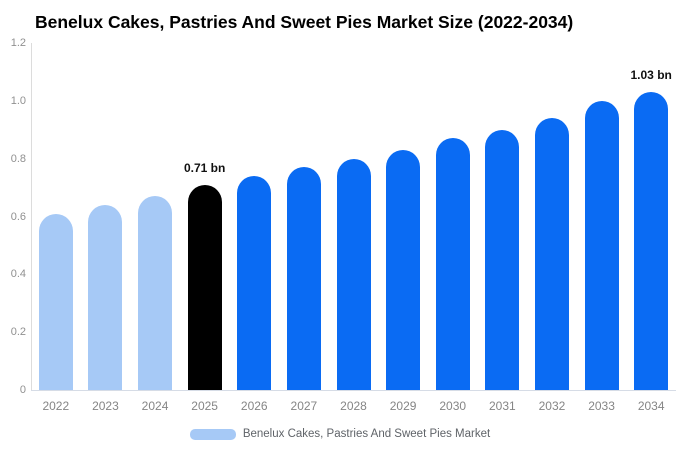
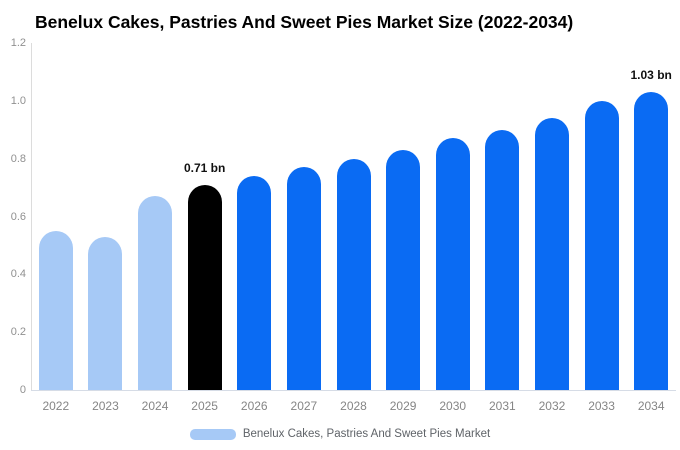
2022: 0.61 -> 0.55
2023: 0.64 -> 0.53
